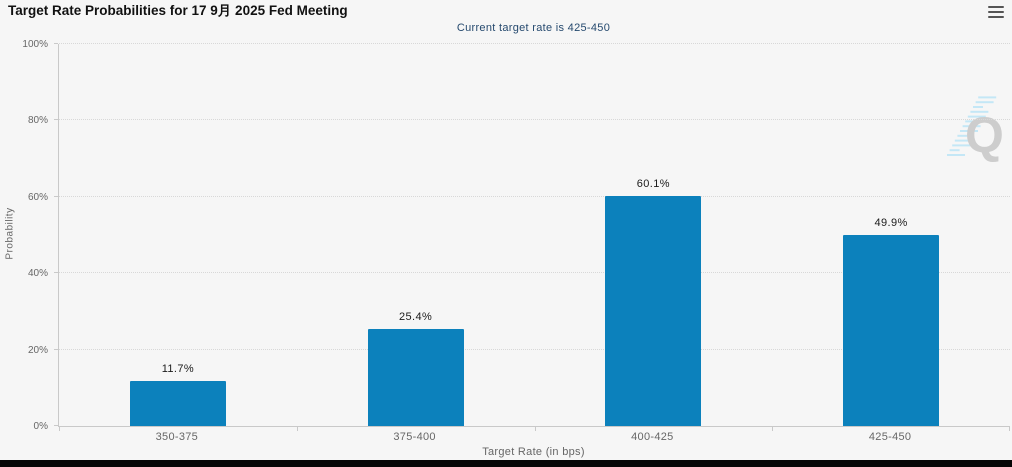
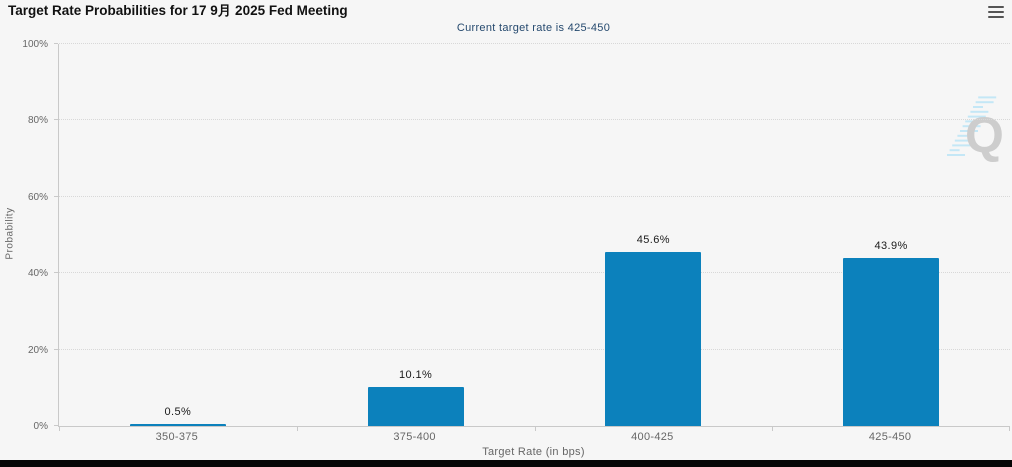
350-375: 11.7% -> 0.5%
375-400: 25.4% -> 10.1%
400-425: 60.1% -> 45.6%
425-450: 49.9% -> 43.9%
